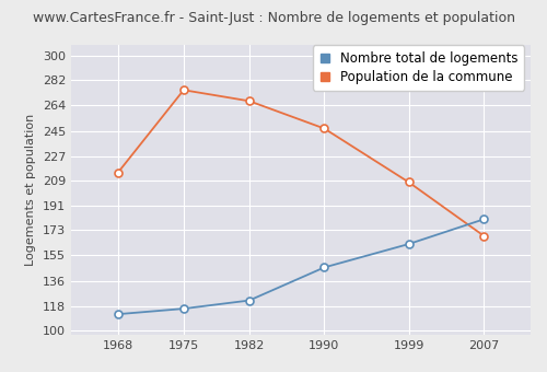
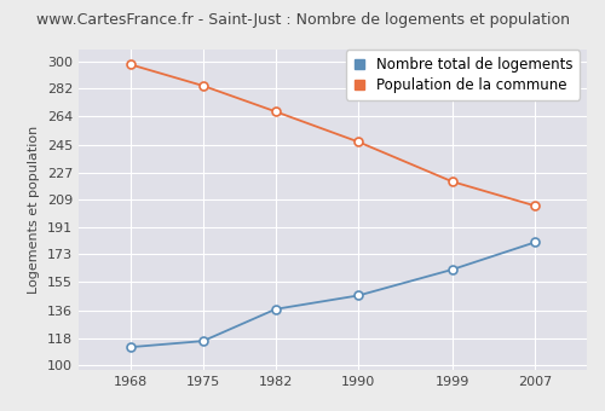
Population de la commune/1968: 215 -> 298
Population de la commune/1975: 275 -> 284
Nombre total de logements/1982: 122 -> 137
Population de la commune/1999: 208 -> 221
Population de la commune/2007: 169 -> 205
